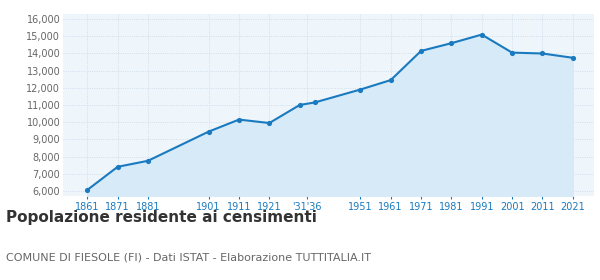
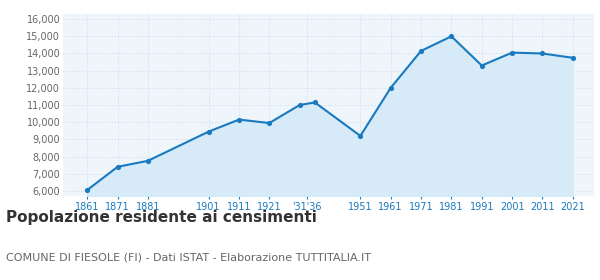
1951: 11,900 -> 9,200
1961: 12,400 -> 12,000
1981: 14,600 -> 15,000
1991: 15,100 -> 13,300
